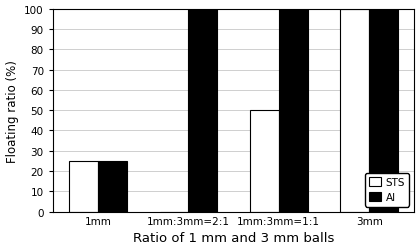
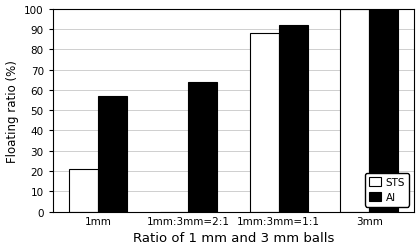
STS/1mm: 25 -> 21
Al/1mm: 25 -> 57
Al/1mm:3mm=2:1: 100 -> 64
STS/1mm:3mm=1:1: 50 -> 88
Al/1mm:3mm=1:1: 100 -> 92
